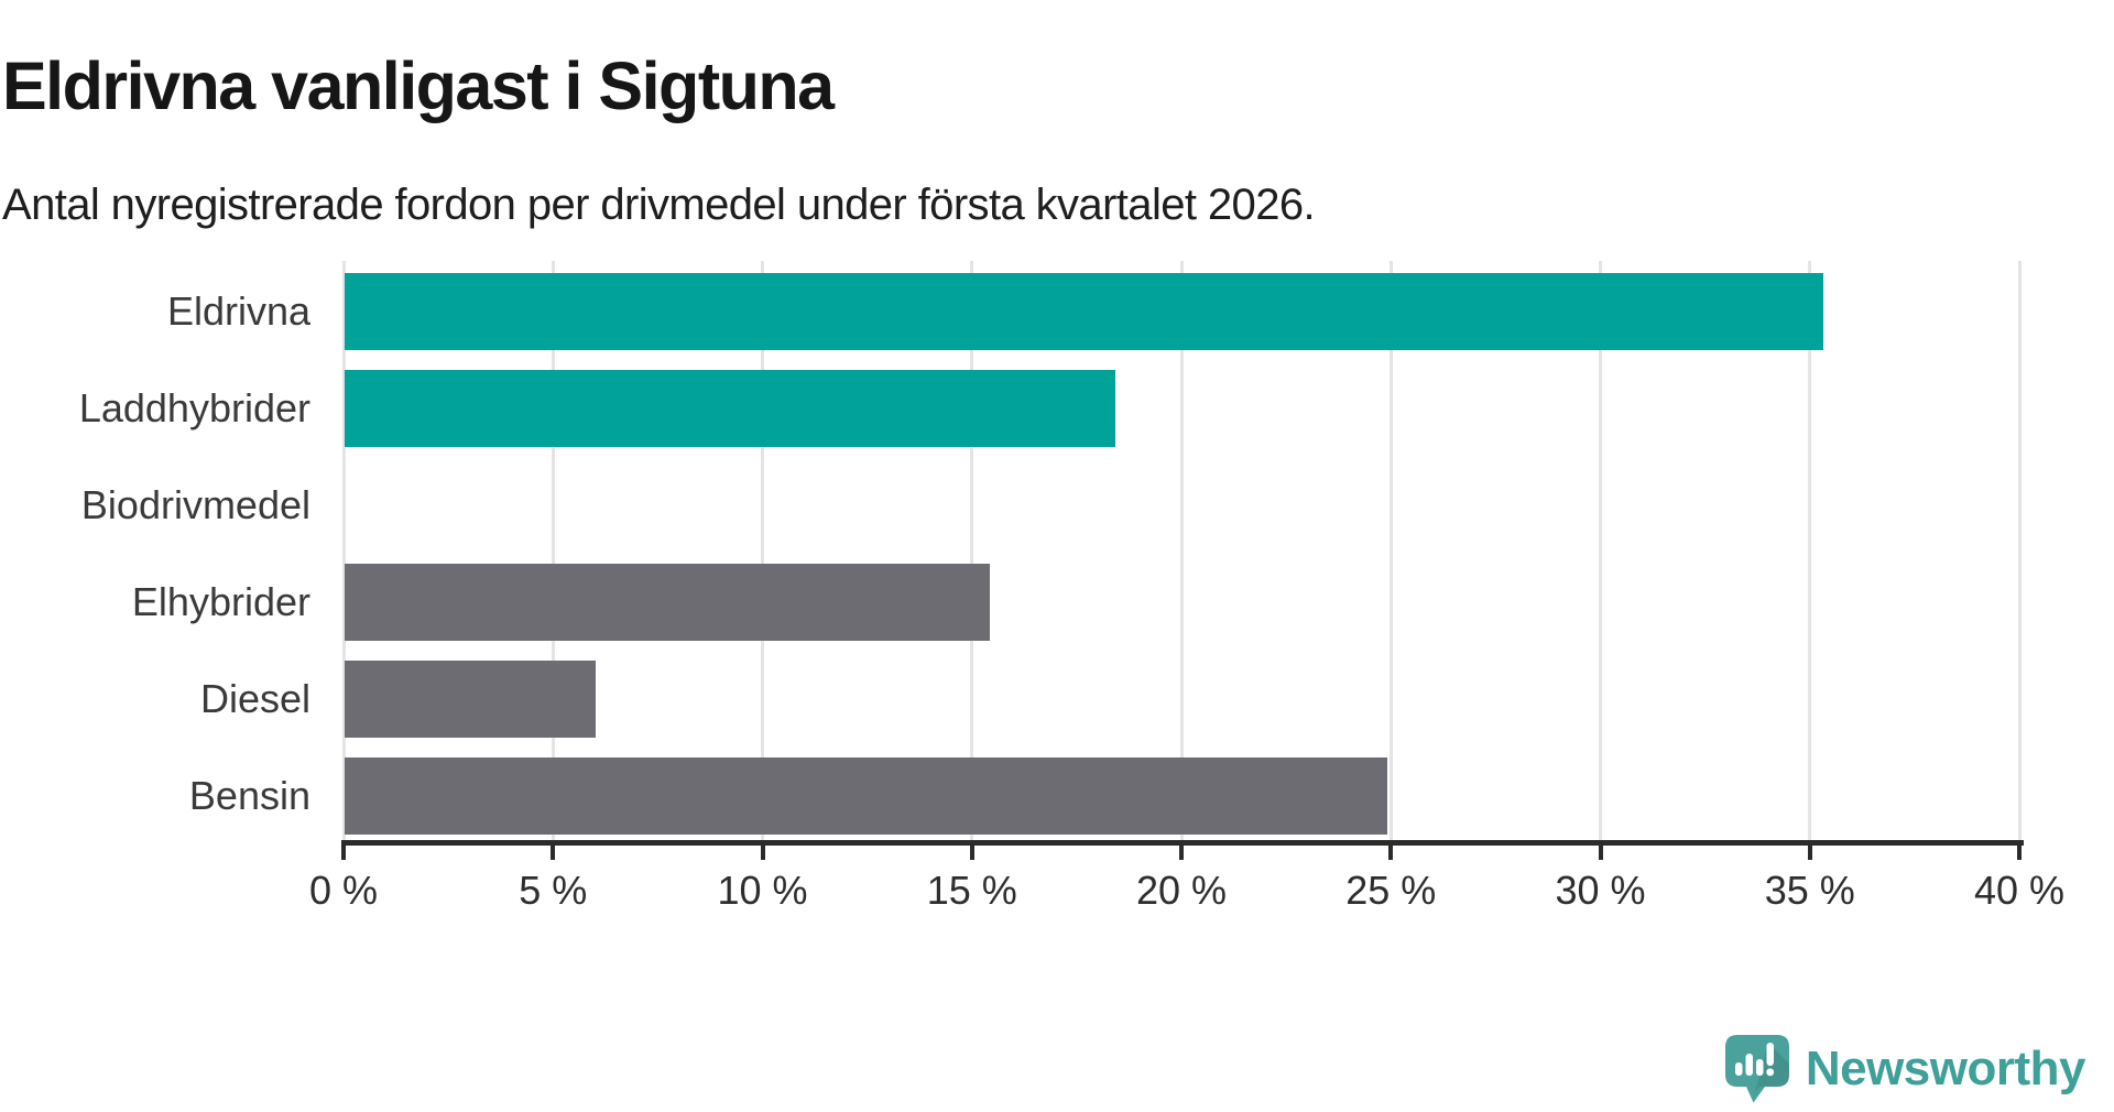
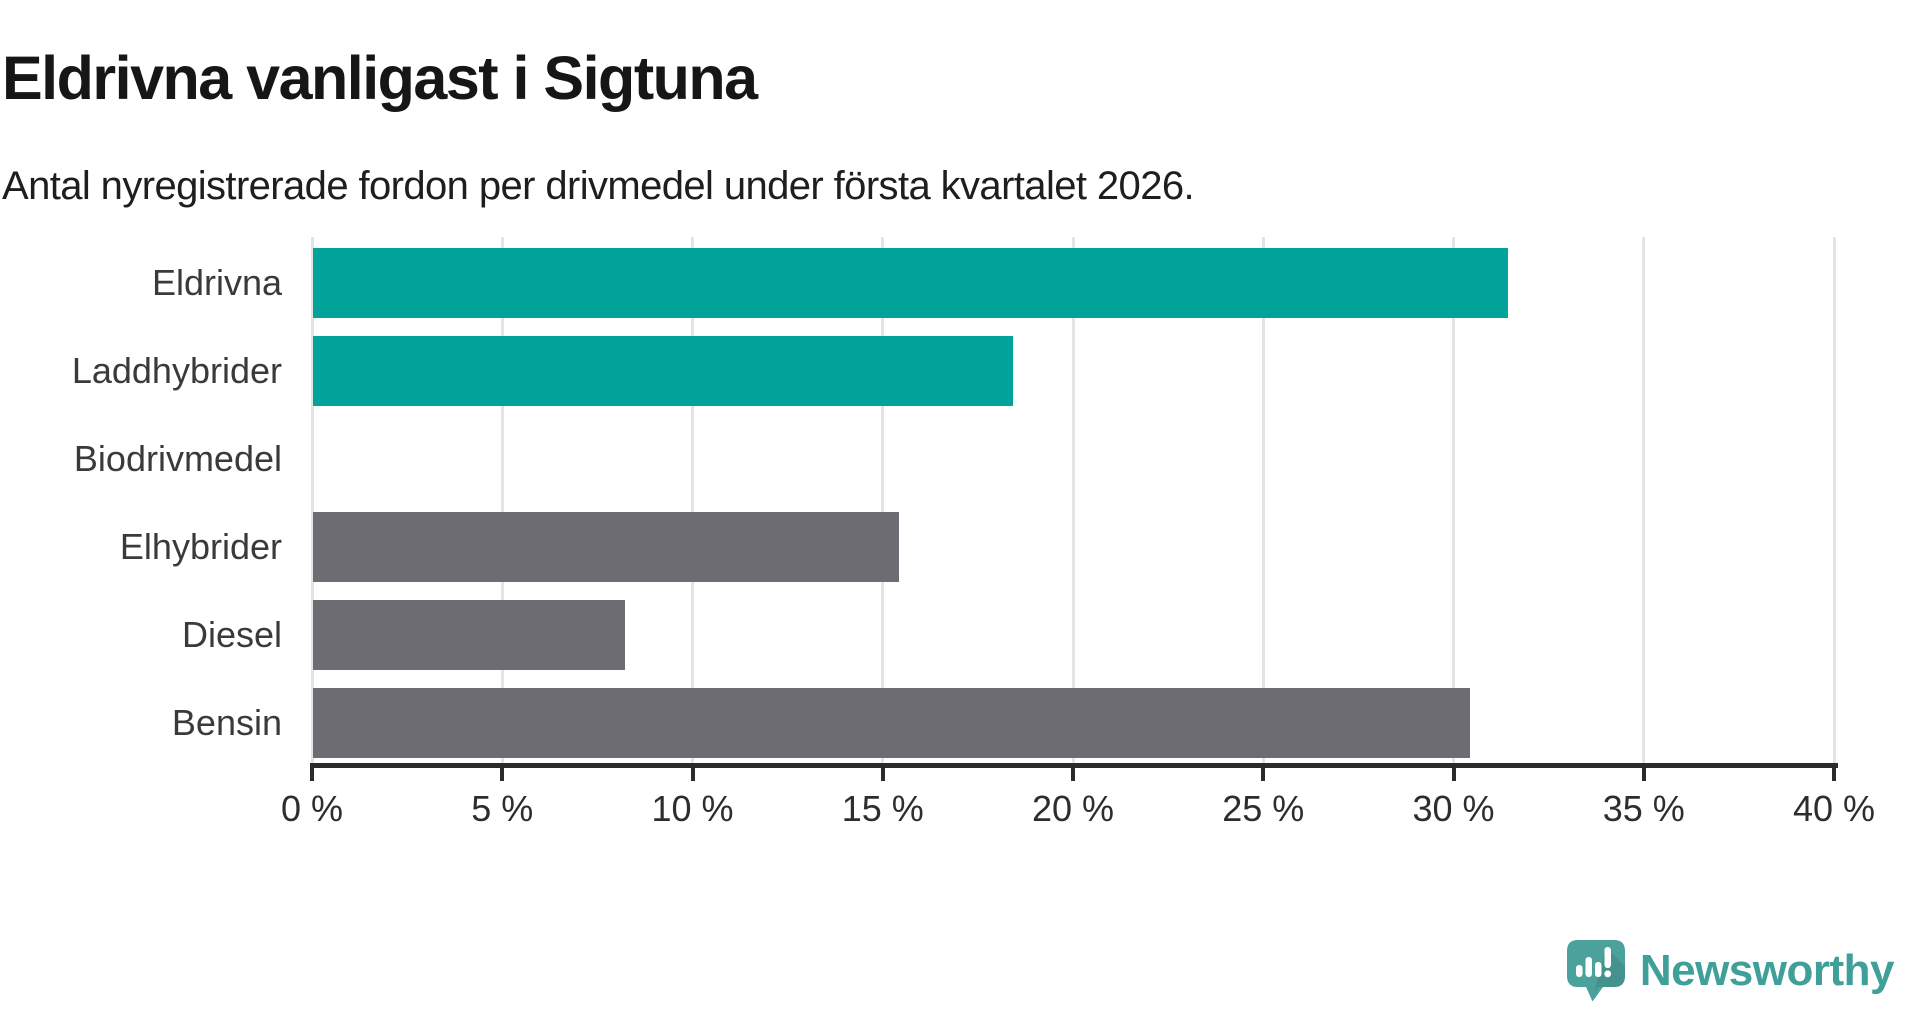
Eldrivna: 35.3% -> 31.4%
Diesel: 6.0% -> 8.2%
Bensin: 24.9% -> 30.4%
